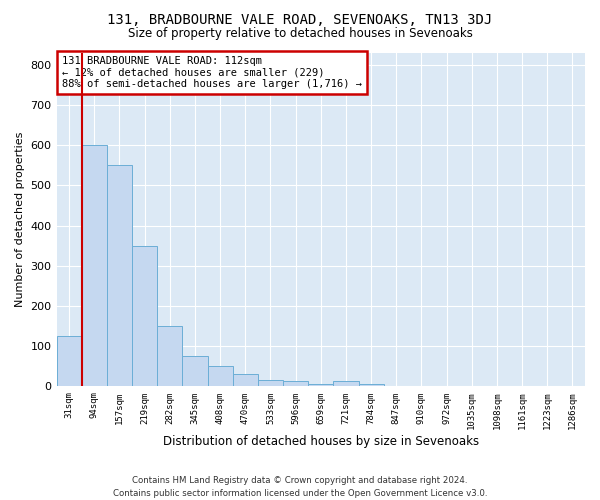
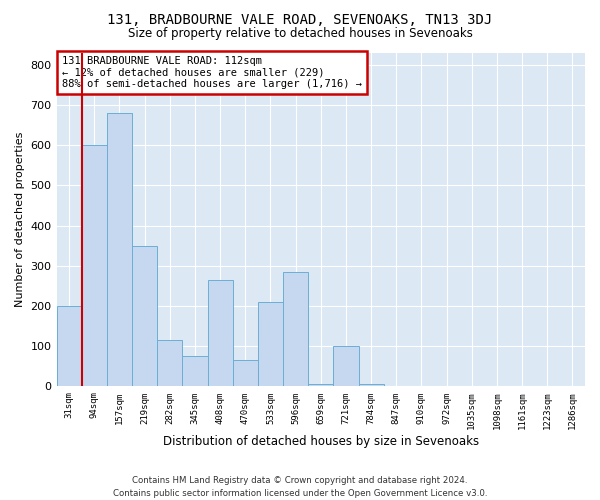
31sqm: 125 -> 200
157sqm: 550 -> 680
282sqm: 150 -> 115
408sqm: 50 -> 265
470sqm: 32 -> 65
533sqm: 15 -> 210
596sqm: 13 -> 285
721sqm: 13 -> 100
